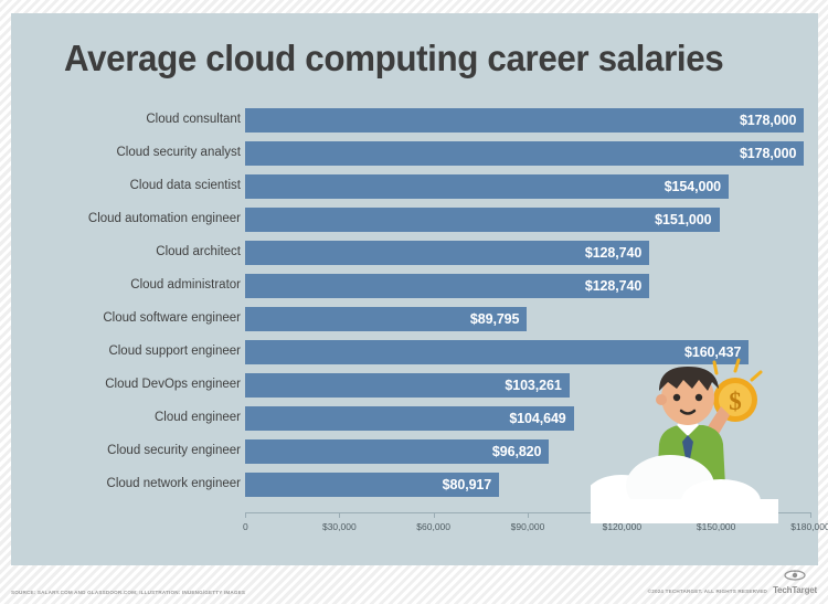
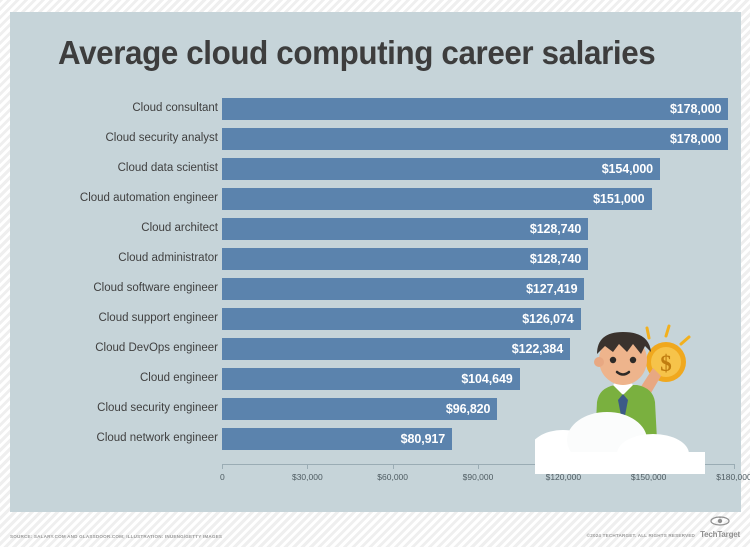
Cloud software engineer: $89,795 -> $127,419
Cloud support engineer: $160,437 -> $126,074
Cloud DevOps engineer: $103,261 -> $122,384
